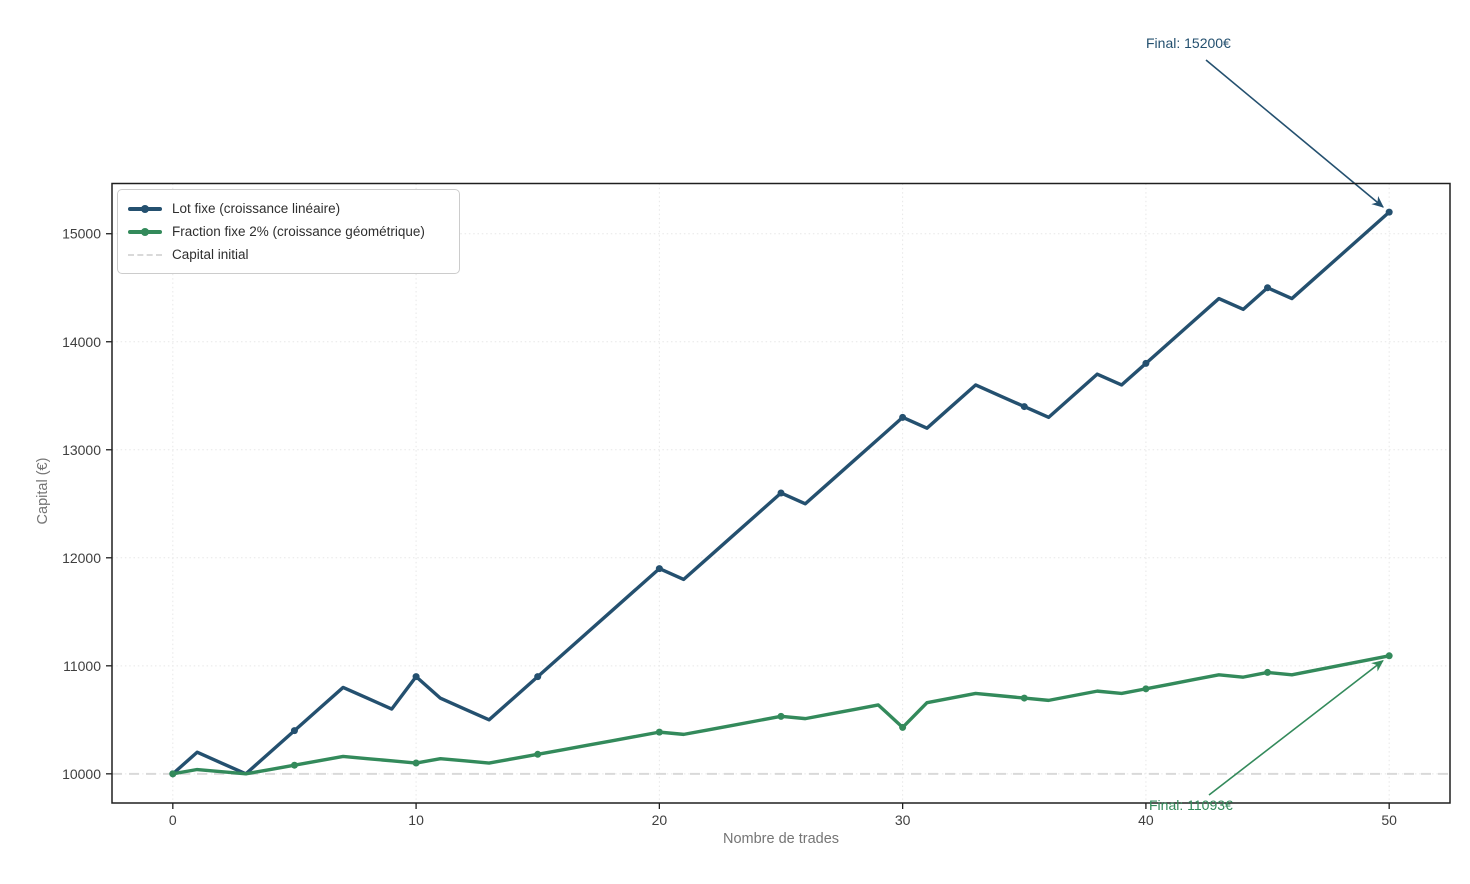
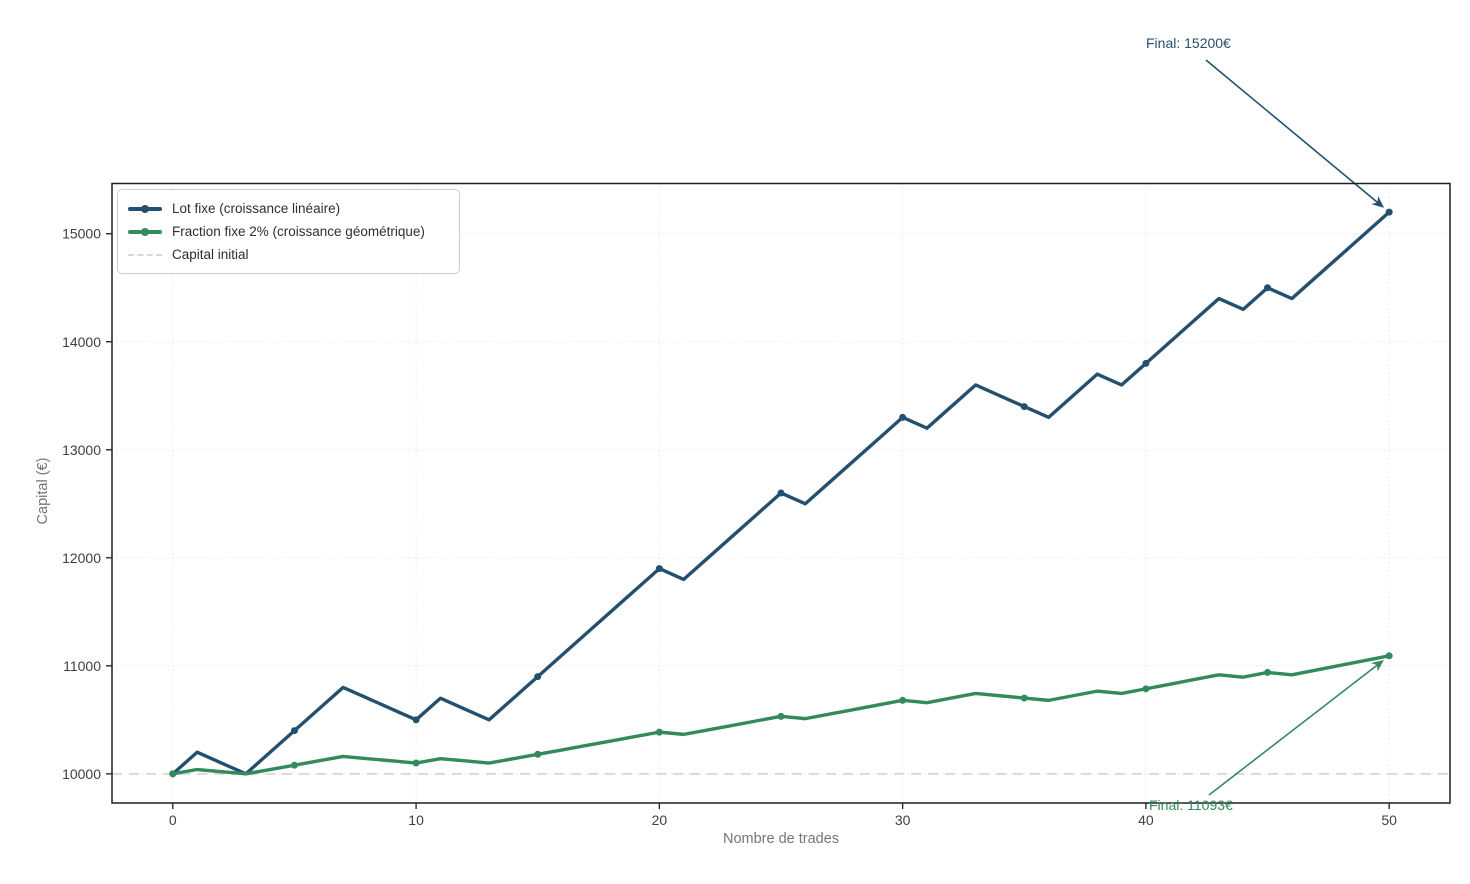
Lot fixe (croissance linéaire)/10: 10900 -> 10500
Fraction fixe 2% (croissance géométrique)/30: 10430 -> 10680
